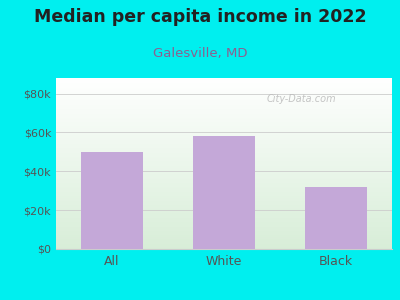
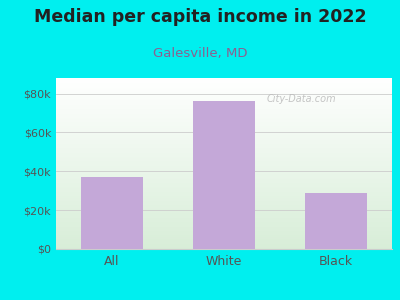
All: $50k -> $37k
White: $58k -> $76k
Black: $32k -> $29k
